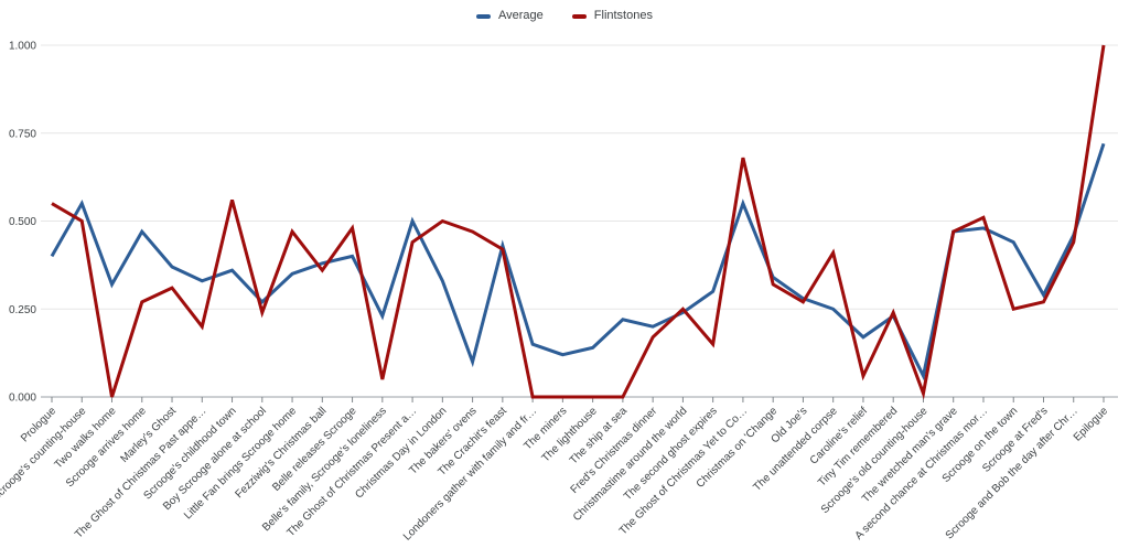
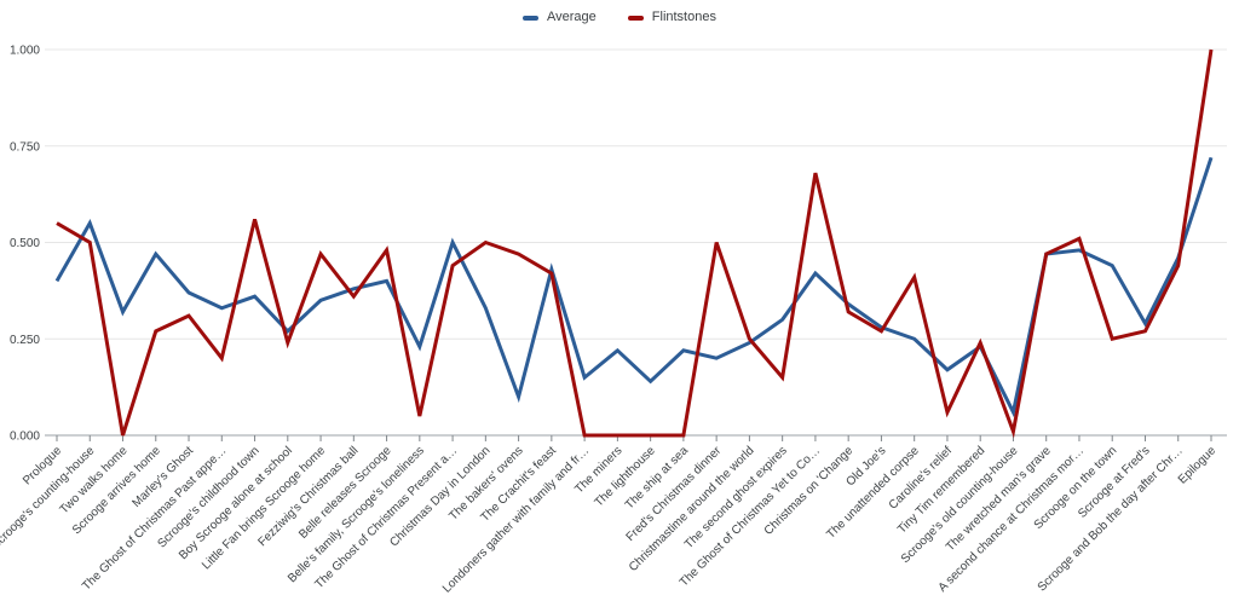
Average/The miners: 0.12 -> 0.22
Flintstones/Fred's Christmas dinner: 0.17 -> 0.50
Average/The Ghost of Christmas Yet to Co…: 0.55 -> 0.42
